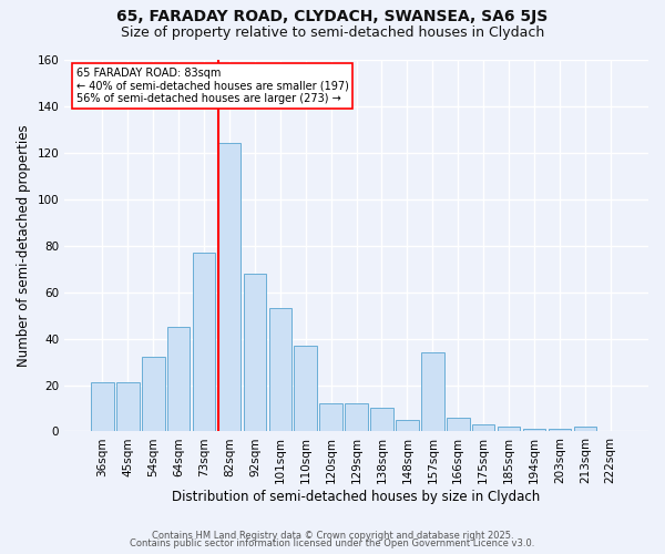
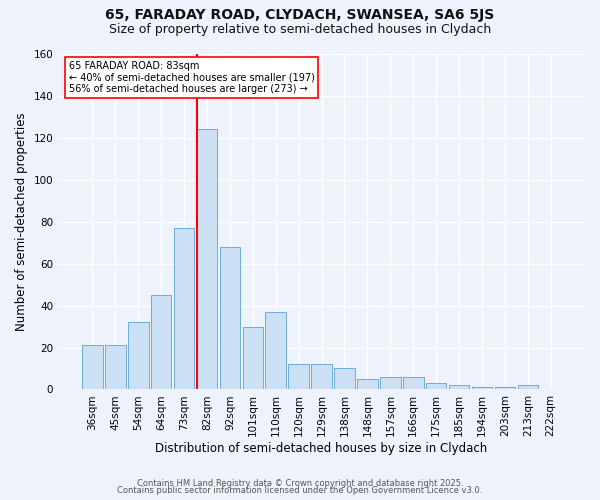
101sqm: 53 -> 30
157sqm: 34 -> 6
